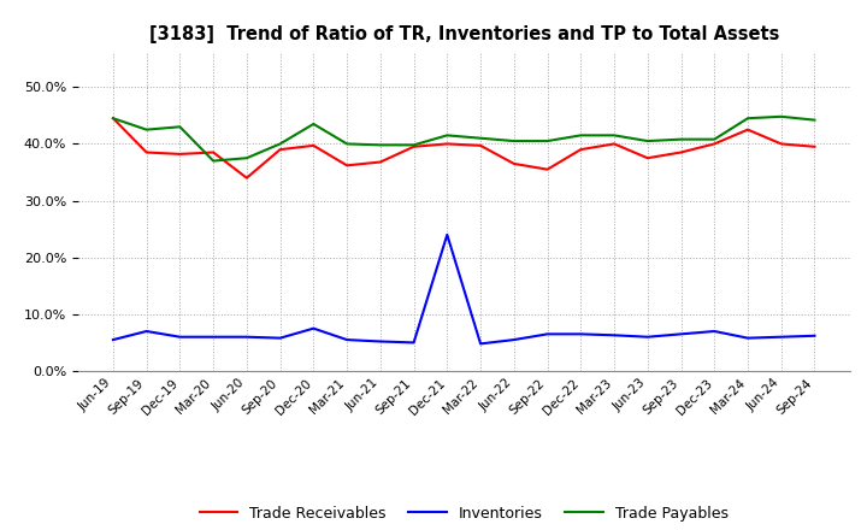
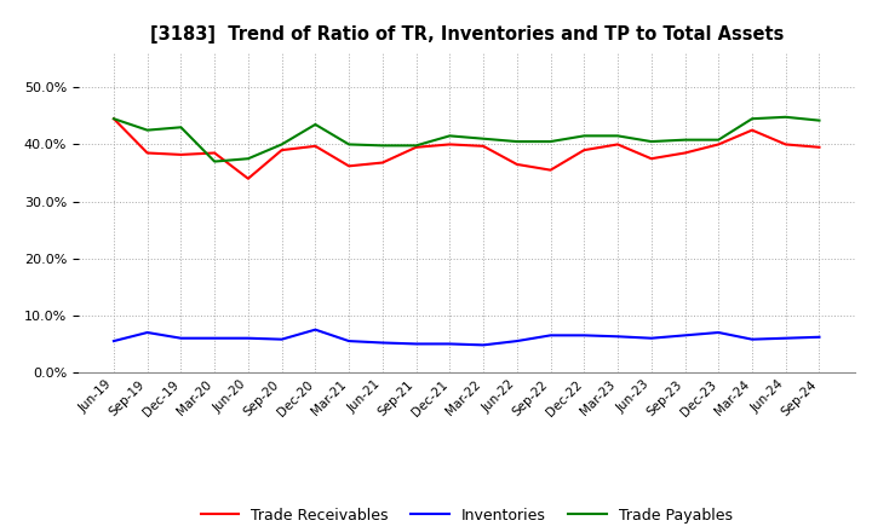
Inventories/Dec-21: 24.0% -> 5.0%
